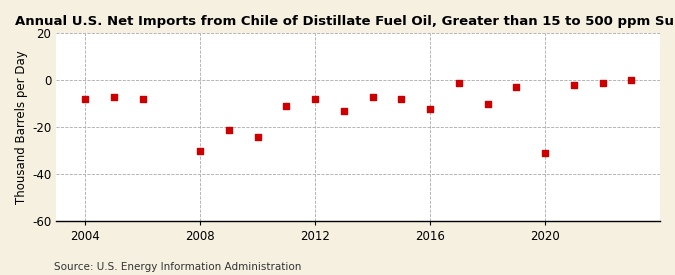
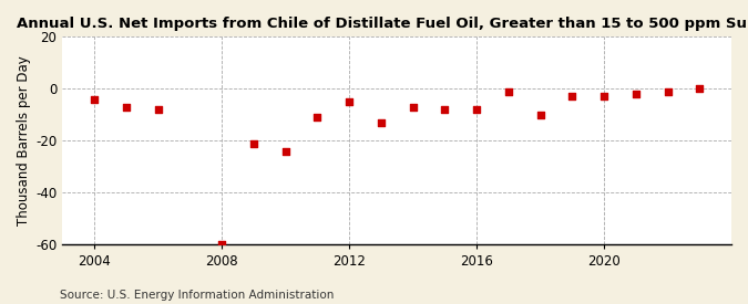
2004: -8 -> -4
2008: -30 -> -60
2012: -8 -> -5
2016: -12 -> -8
2020: -31 -> -3
